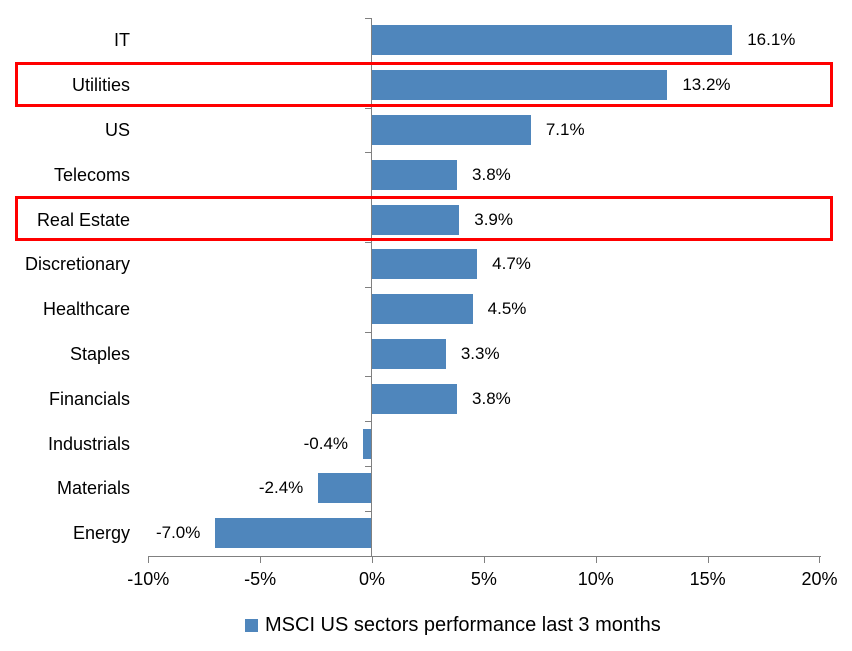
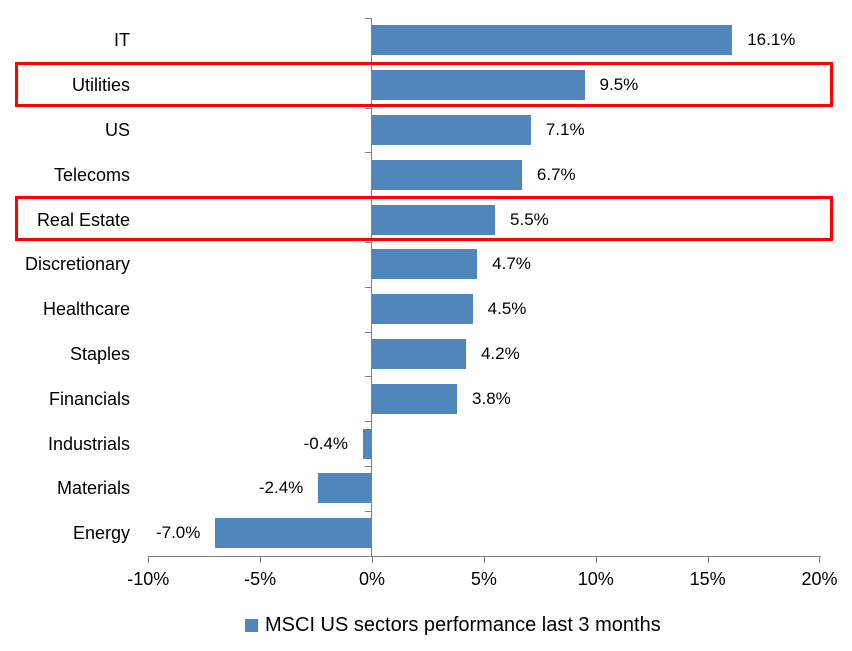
Utilities: 13.2% -> 9.5%
Telecoms: 3.8% -> 6.7%
Real Estate: 3.9% -> 5.5%
Staples: 3.3% -> 4.2%
